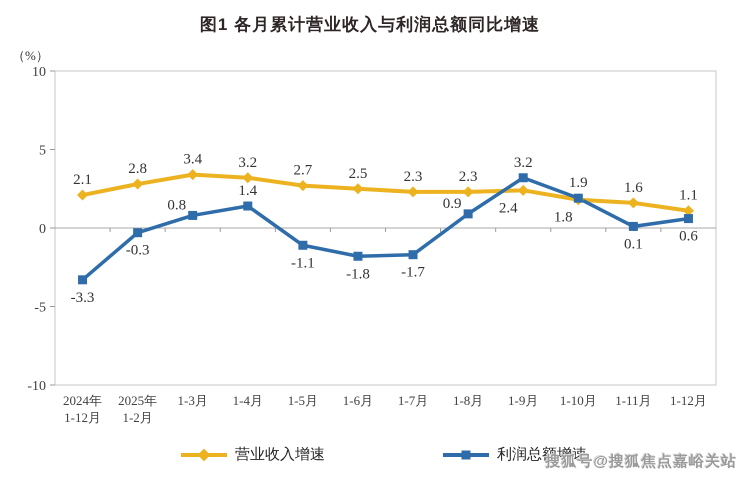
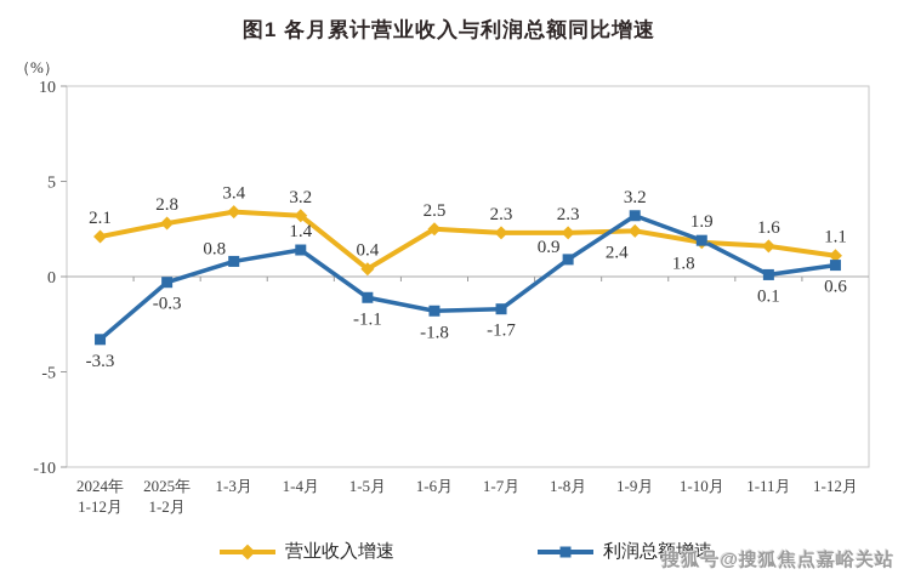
营业收入增速/1-5月: 2.7 -> 0.4
